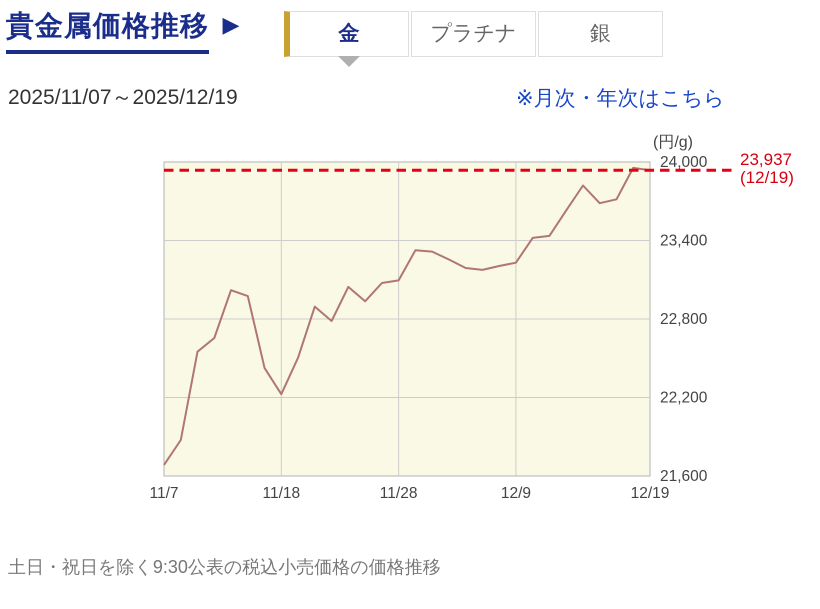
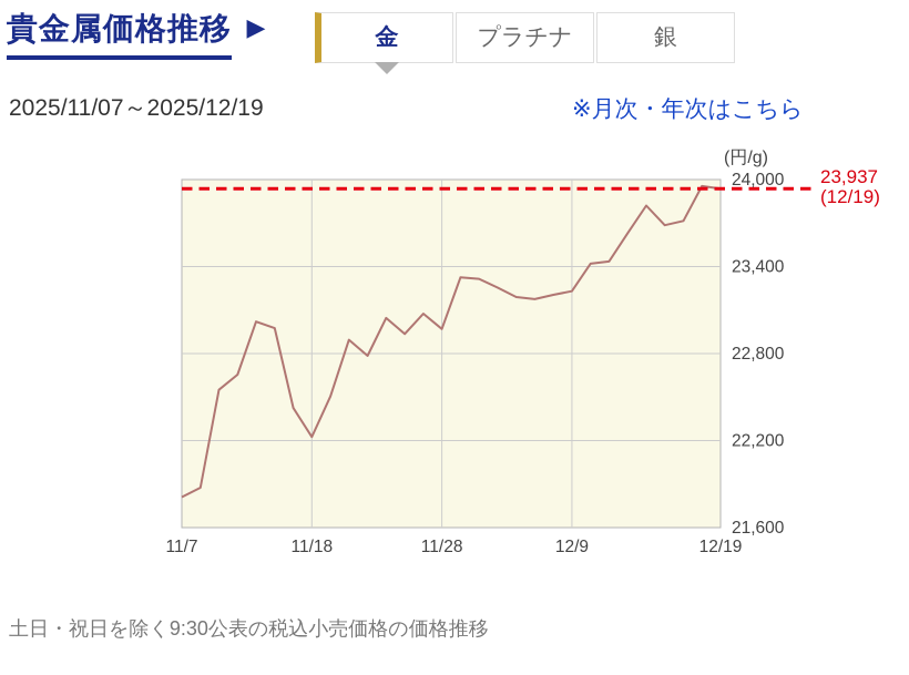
11/7: 21680 -> 21810
11/28: 23100 -> 22970
